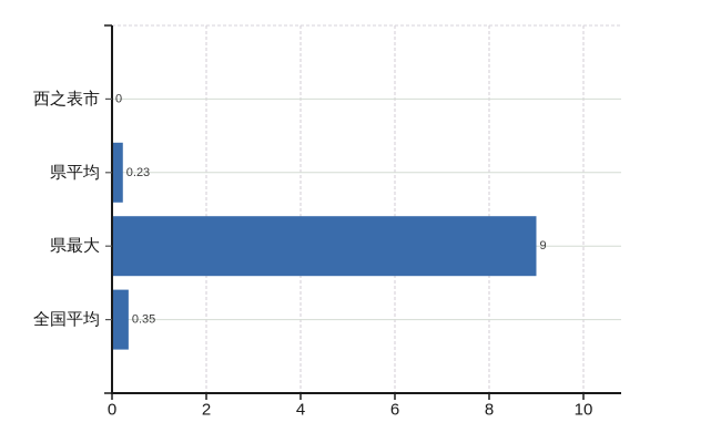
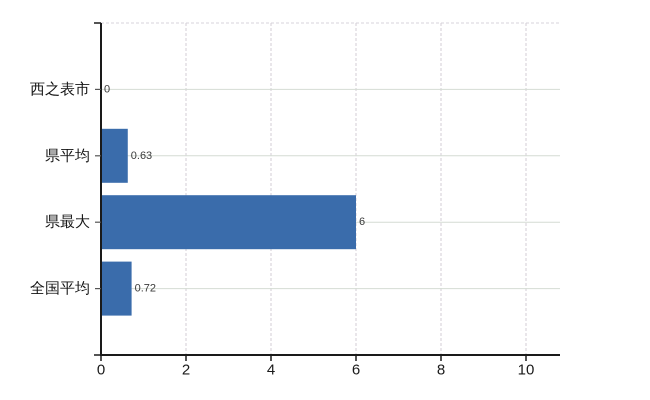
県平均: 0.23 -> 0.63
県最大: 9 -> 6
全国平均: 0.35 -> 0.72
